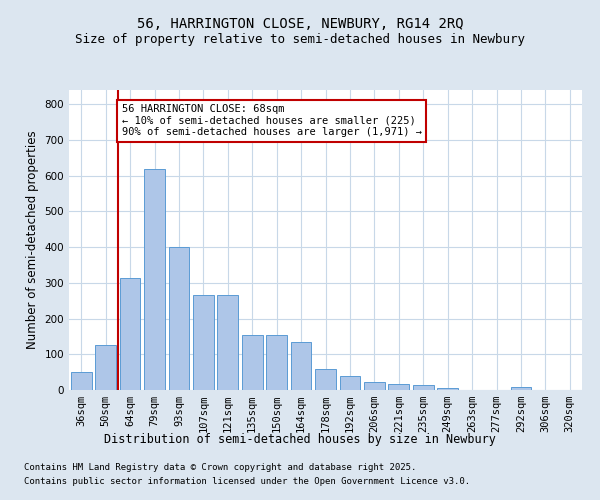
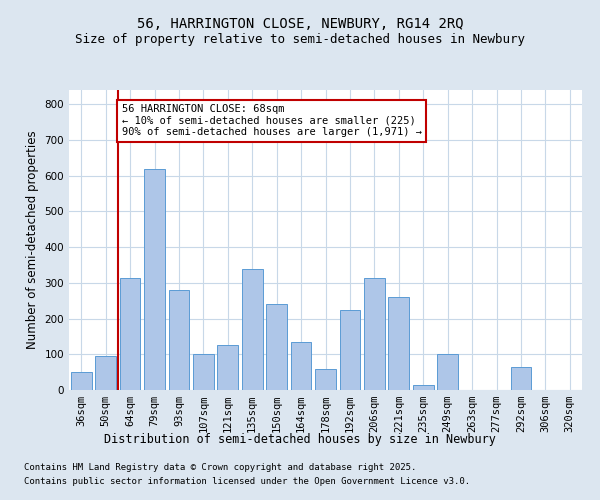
50sqm: 125 -> 95
93sqm: 400 -> 280
107sqm: 265 -> 100
121sqm: 265 -> 125
135sqm: 155 -> 340
150sqm: 155 -> 240
192sqm: 40 -> 225
206sqm: 22 -> 315
221sqm: 17 -> 260
249sqm: 6 -> 100
292sqm: 8 -> 65
